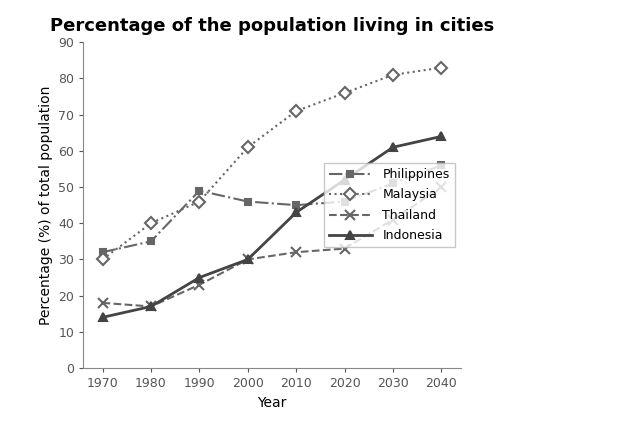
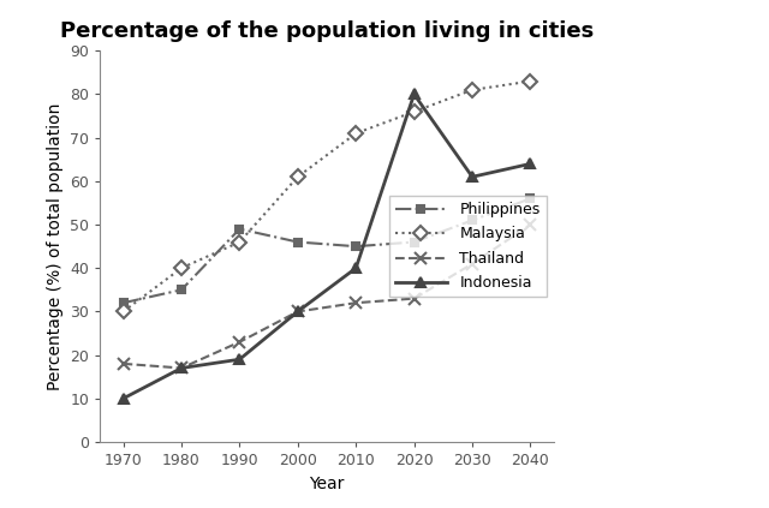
Indonesia/1970: 14 -> 10
Indonesia/1990: 25 -> 19
Indonesia/2010: 43 -> 40
Indonesia/2020: 52 -> 80
